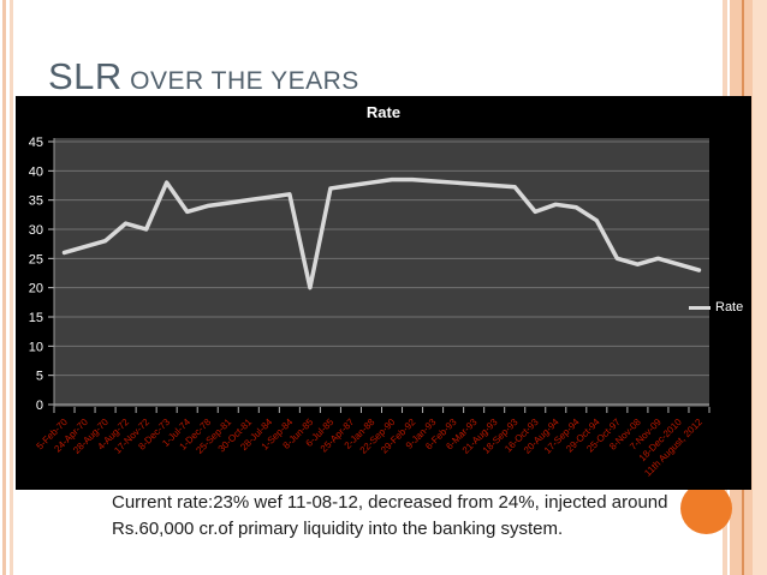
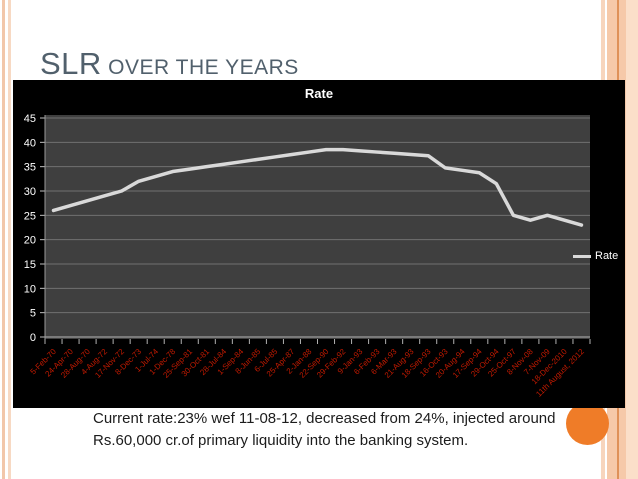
4-Aug-72: 31 -> 29
8-Dec-73: 38 -> 32
8-Jun-85: 20 -> 36
16-Oct-93: 33 -> 35
